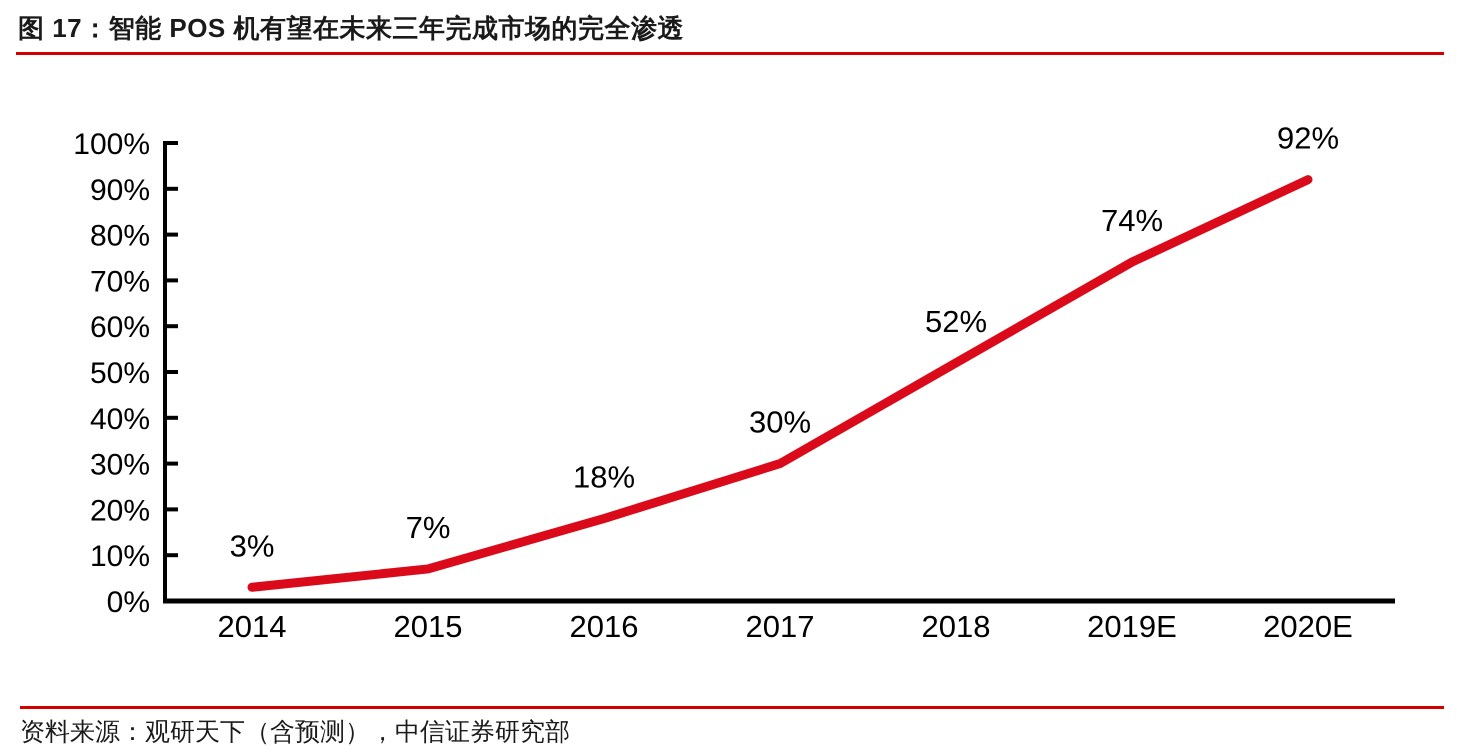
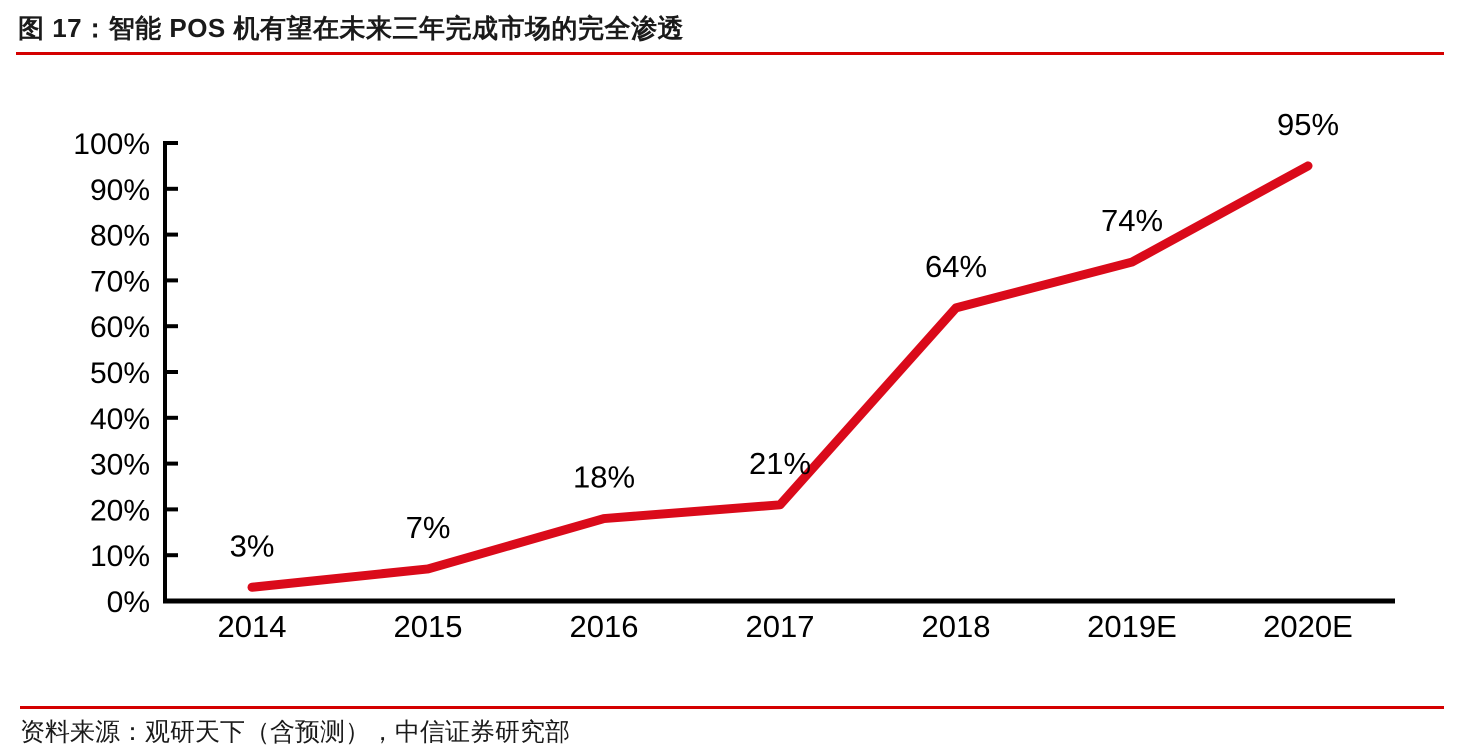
2017: 30% -> 21%
2018: 52% -> 64%
2020E: 92% -> 95%
